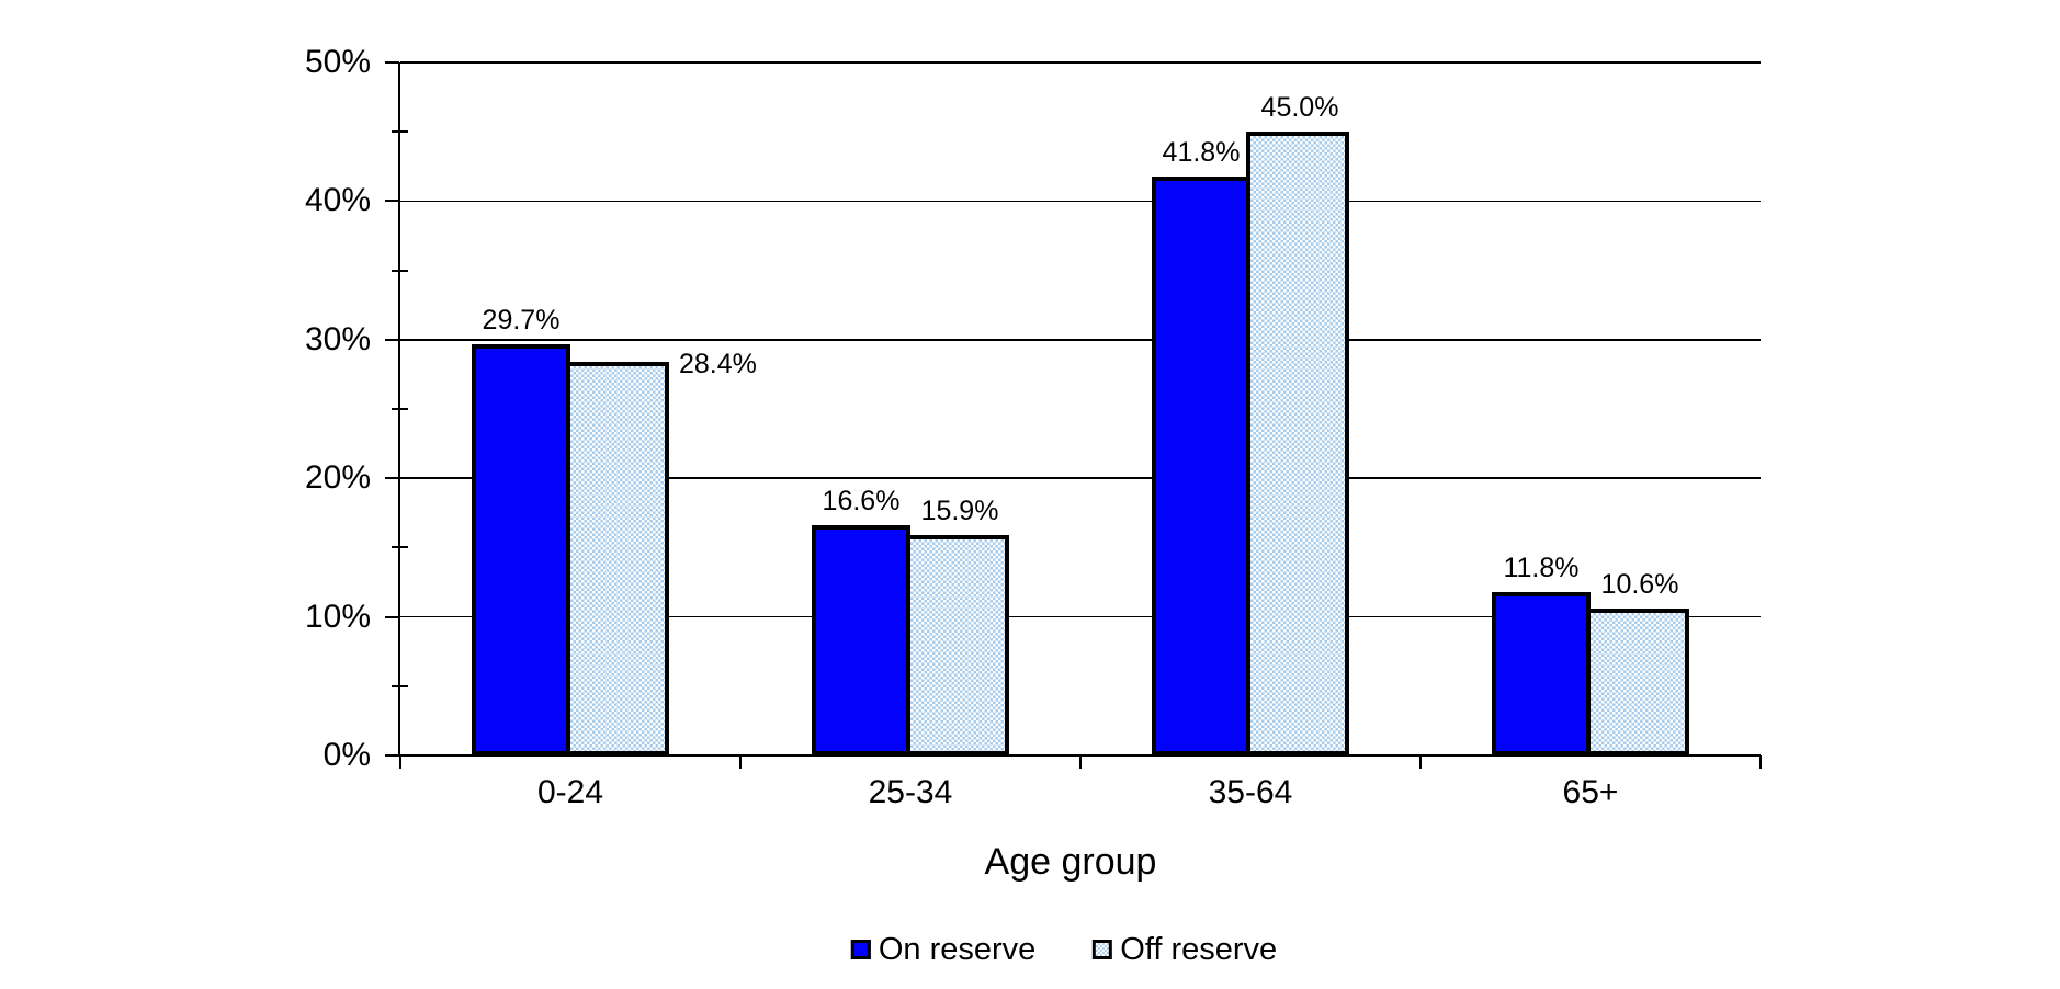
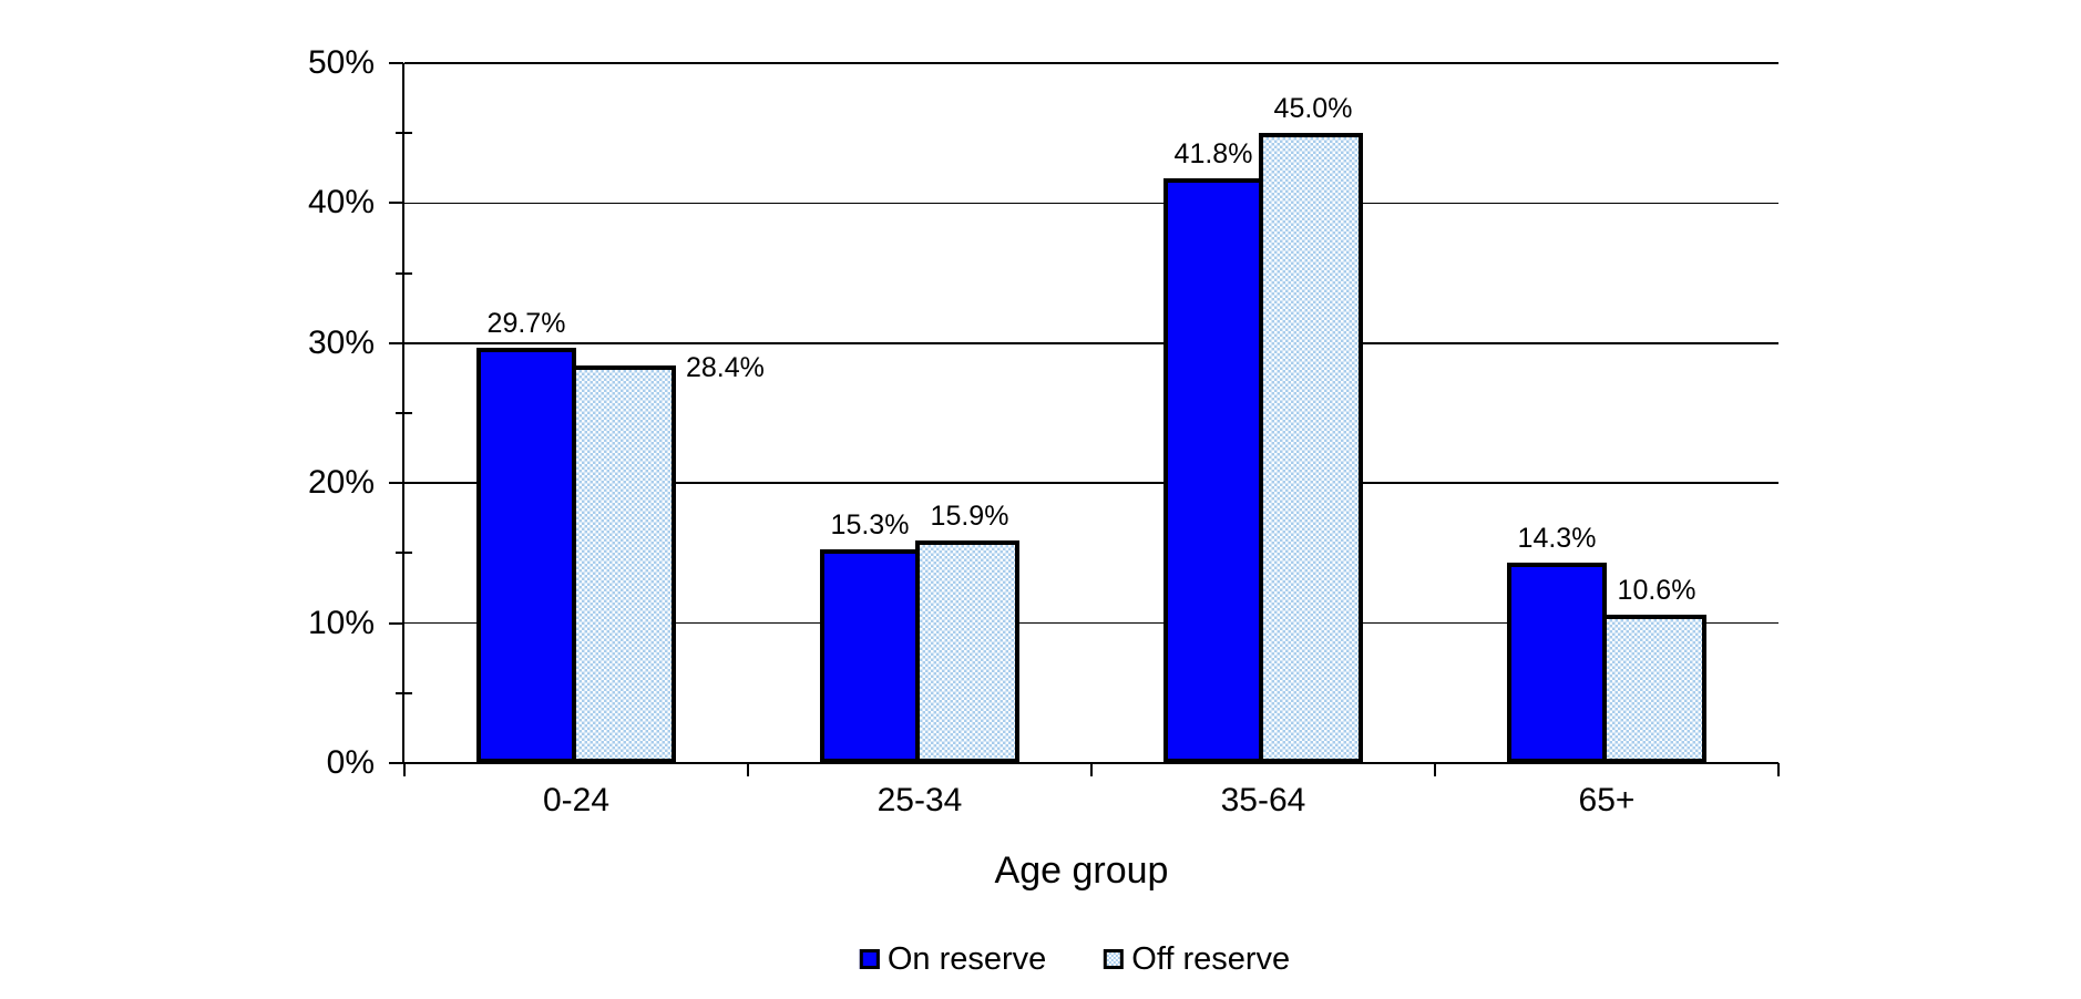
On reserve/25-34: 16.6% -> 15.3%
On reserve/65+: 11.8% -> 14.3%
